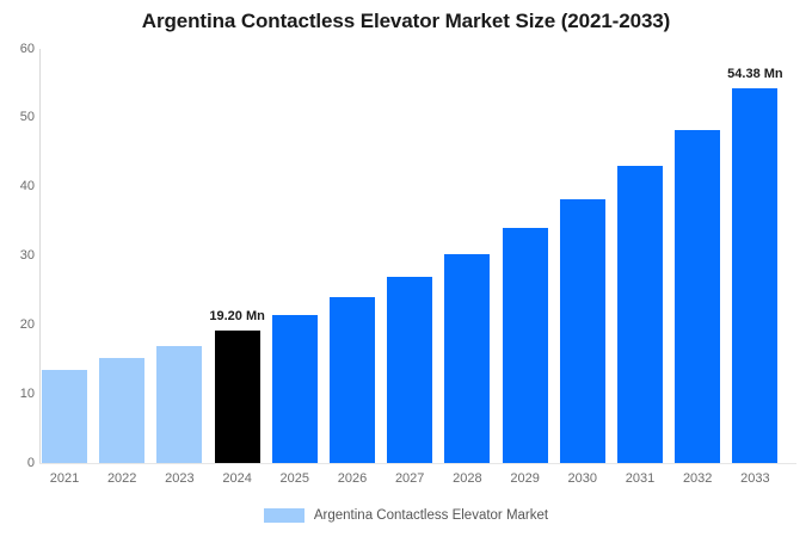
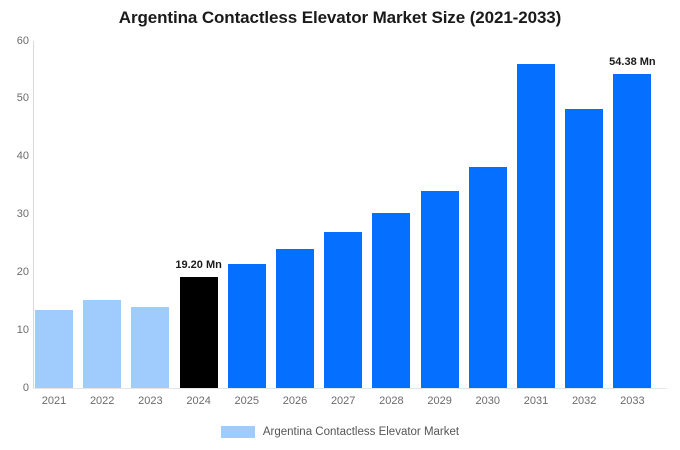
2023: 17 -> 14
2031: 43 -> 56
